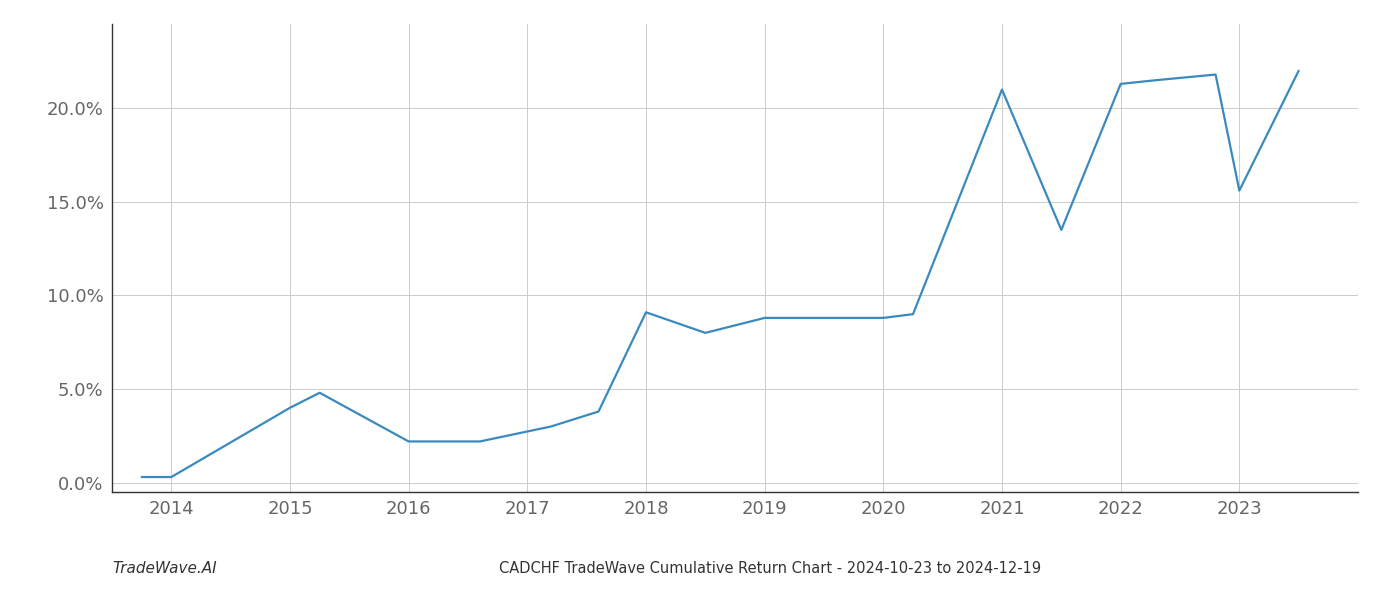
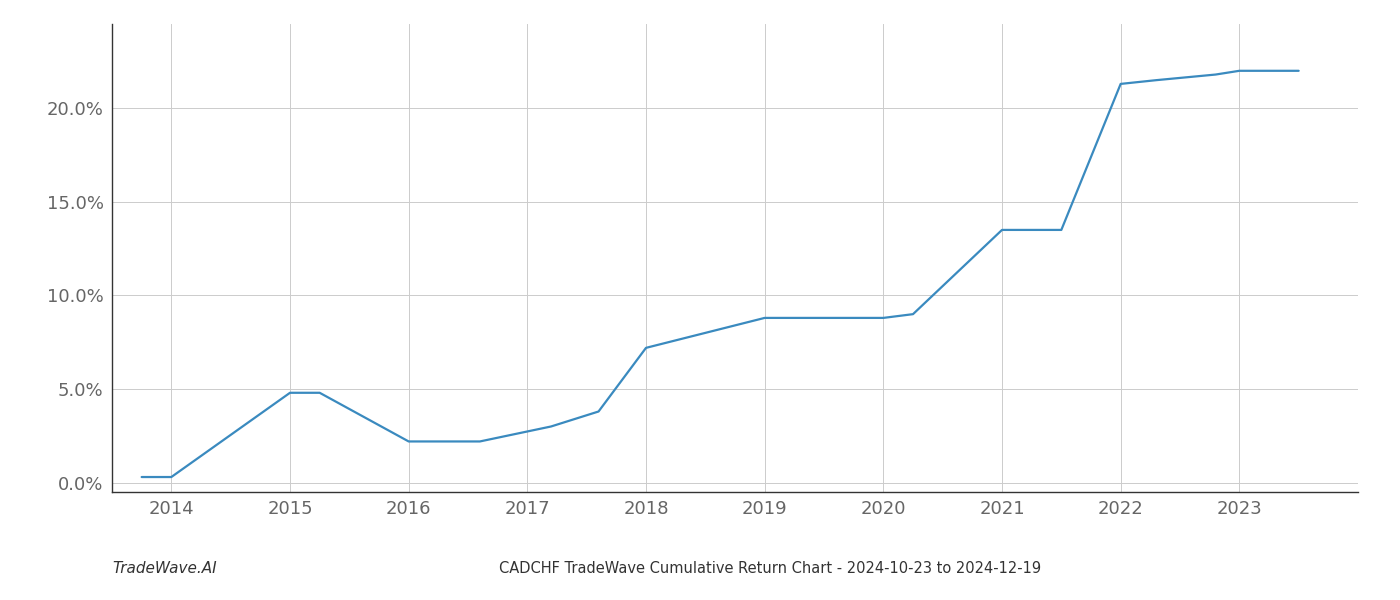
2015: 4.0% -> 4.8%
2018: 9.1% -> 7.2%
2021: 21.0% -> 13.5%
2023: 15.6% -> 22.0%
